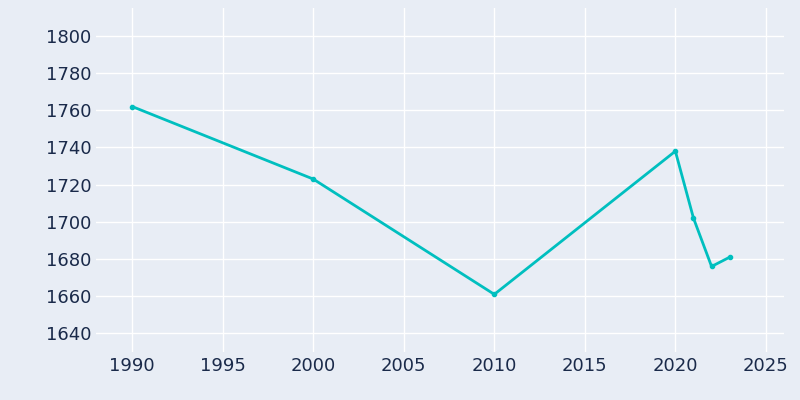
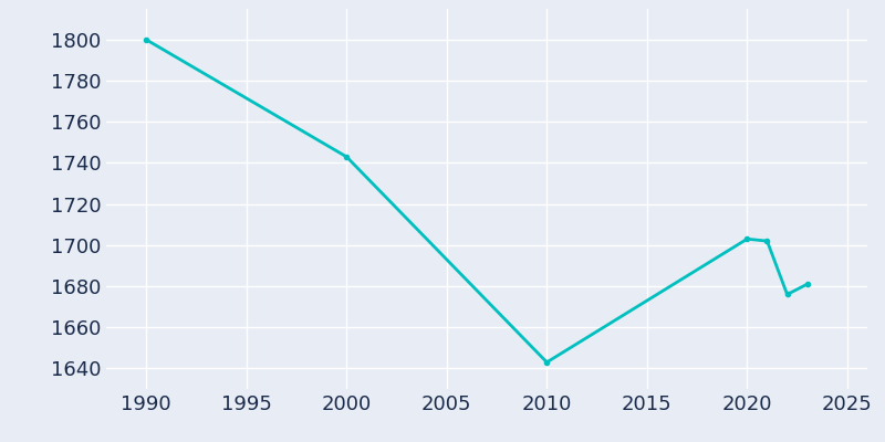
1990: 1762 -> 1800
2000: 1723 -> 1743
2010: 1661 -> 1643
2020: 1738 -> 1703
